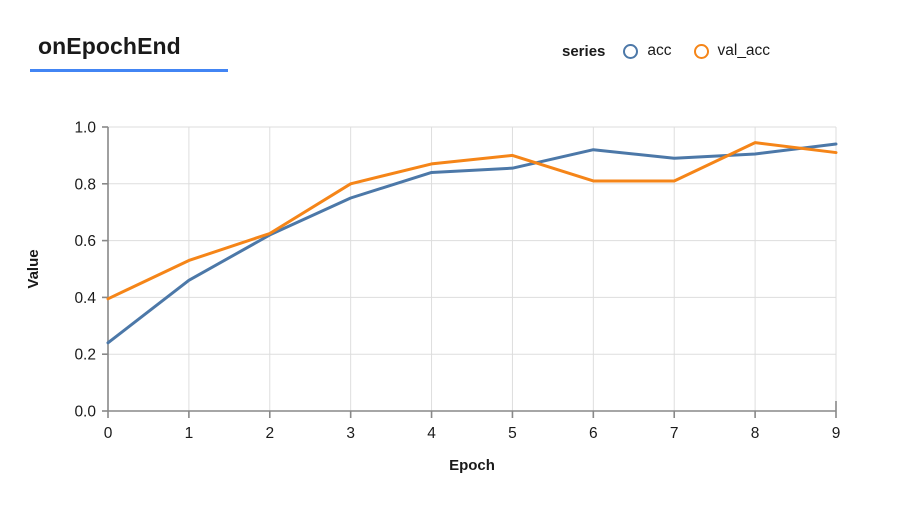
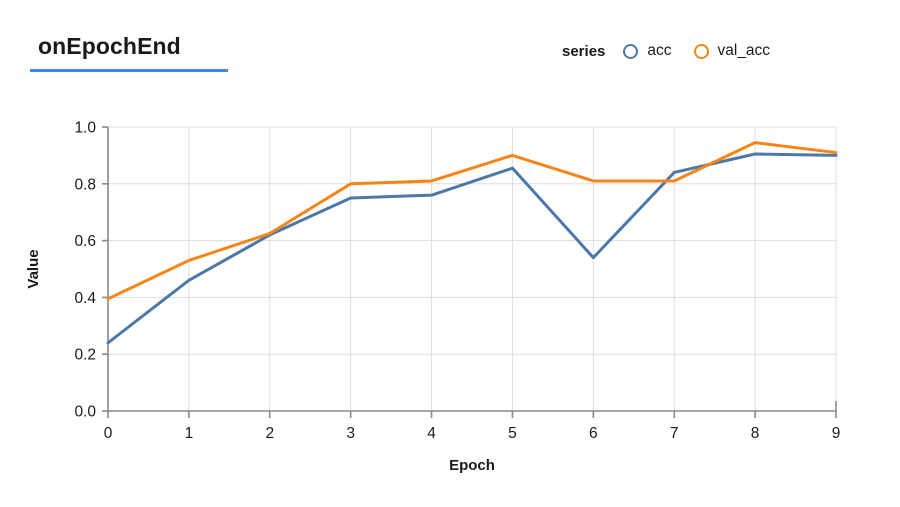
acc/4: 0.84 -> 0.76
val_acc/4: 0.87 -> 0.81
acc/6: 0.92 -> 0.54
acc/7: 0.89 -> 0.84
acc/9: 0.94 -> 0.90
